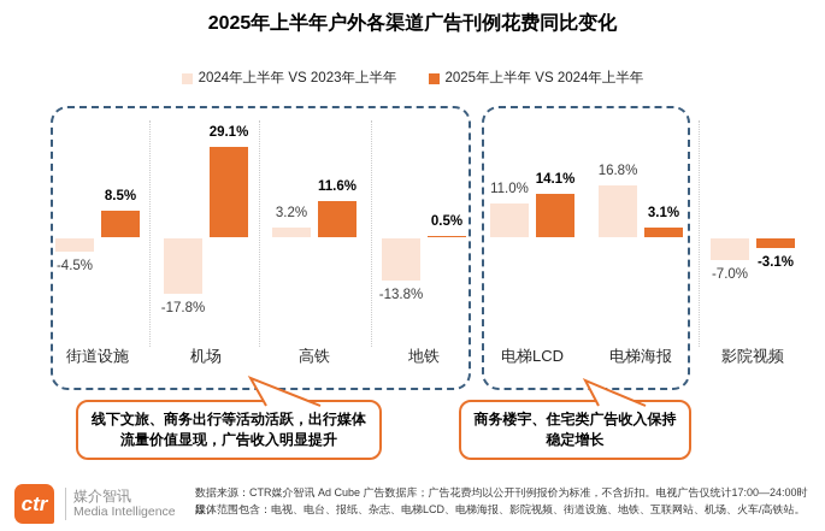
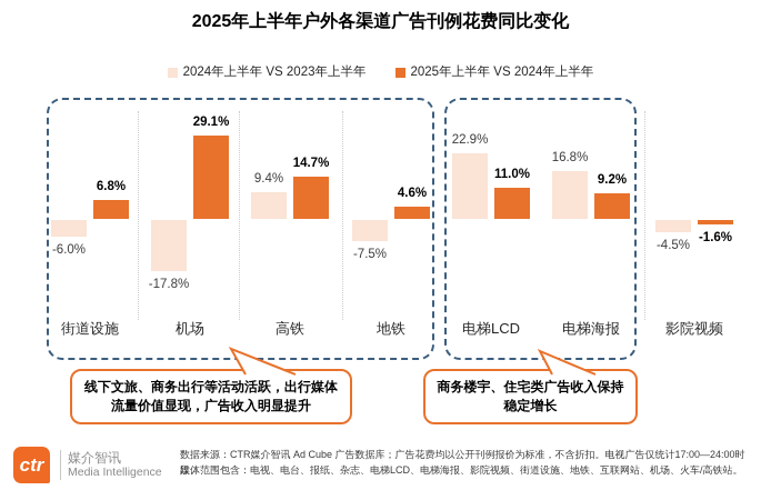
2024年上半年 VS 2023年上半年/街道设施: -4.5% -> -6.0%
2025年上半年 VS 2024年上半年/街道设施: 8.5% -> 6.8%
2024年上半年 VS 2023年上半年/高铁: 3.2% -> 9.4%
2025年上半年 VS 2024年上半年/高铁: 11.6% -> 14.7%
2024年上半年 VS 2023年上半年/地铁: -13.8% -> -7.5%
2025年上半年 VS 2024年上半年/地铁: 0.5% -> 4.6%
2024年上半年 VS 2023年上半年/电梯LCD: 11.0% -> 22.9%
2025年上半年 VS 2024年上半年/电梯LCD: 14.1% -> 11.0%
2025年上半年 VS 2024年上半年/电梯海报: 3.1% -> 9.2%
2024年上半年 VS 2023年上半年/影院视频: -7.0% -> -4.5%
2025年上半年 VS 2024年上半年/影院视频: -3.1% -> -1.6%
